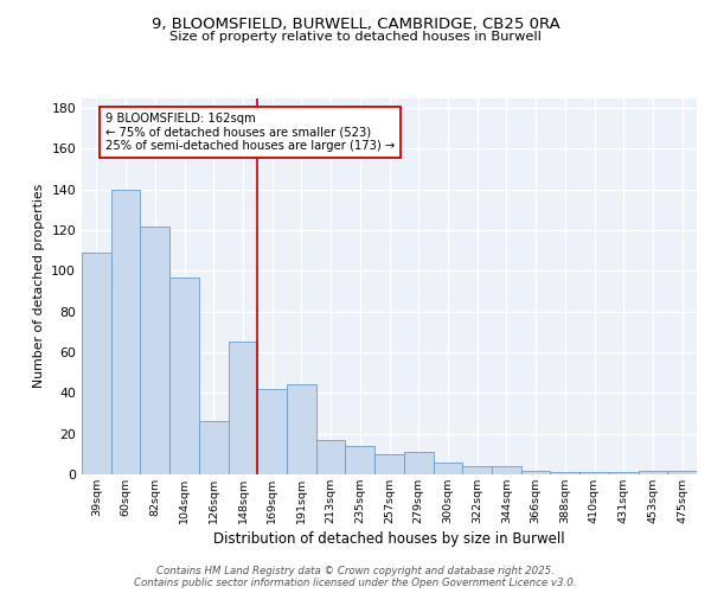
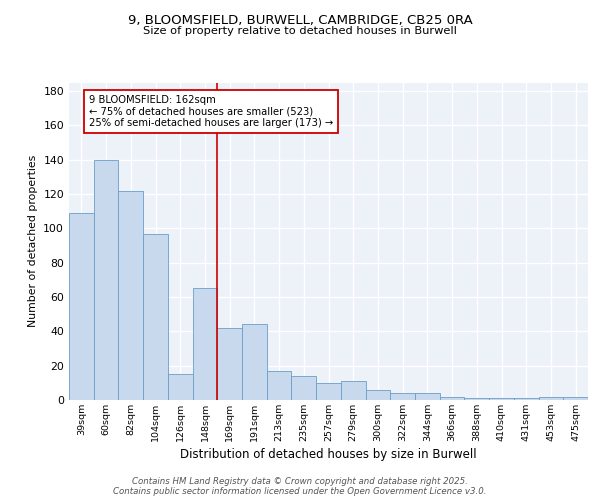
126sqm: 26 -> 15
